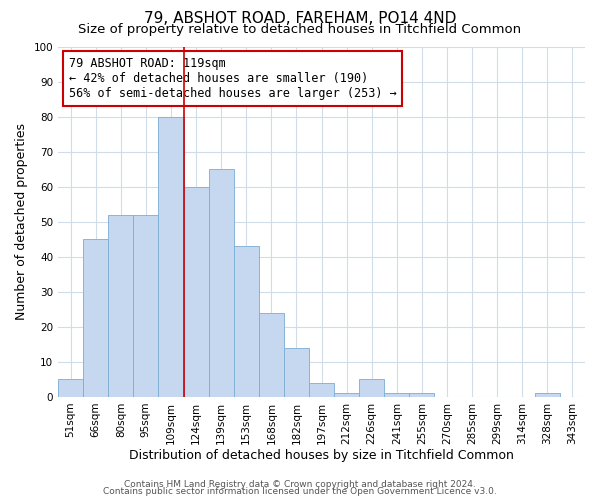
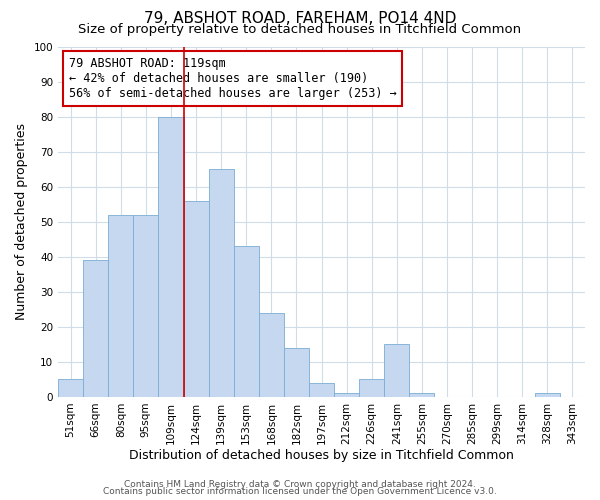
66sqm: 45 -> 39
124sqm: 60 -> 56
241sqm: 1 -> 15
